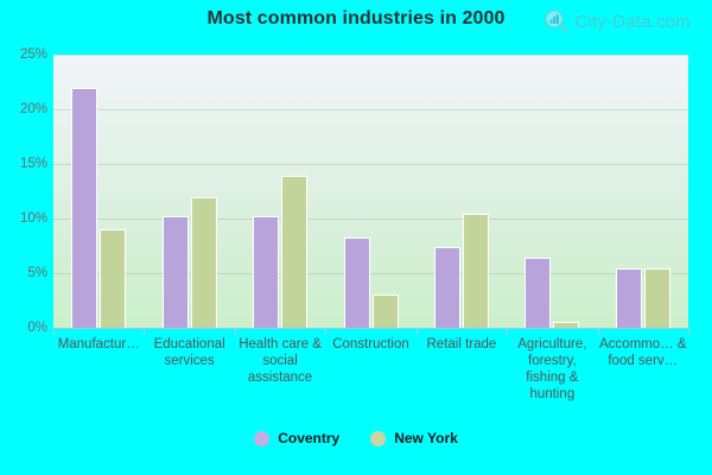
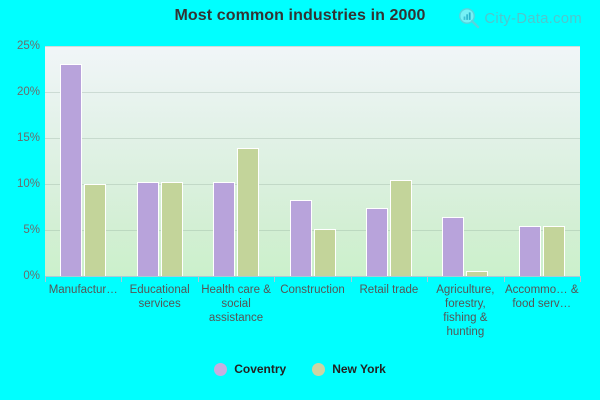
Coventry/Manufactur…: 22% -> 23%
New York/Manufactur…: 9% -> 10%
New York/Educational services: 12% -> 10%
New York/Construction: 3% -> 5%
